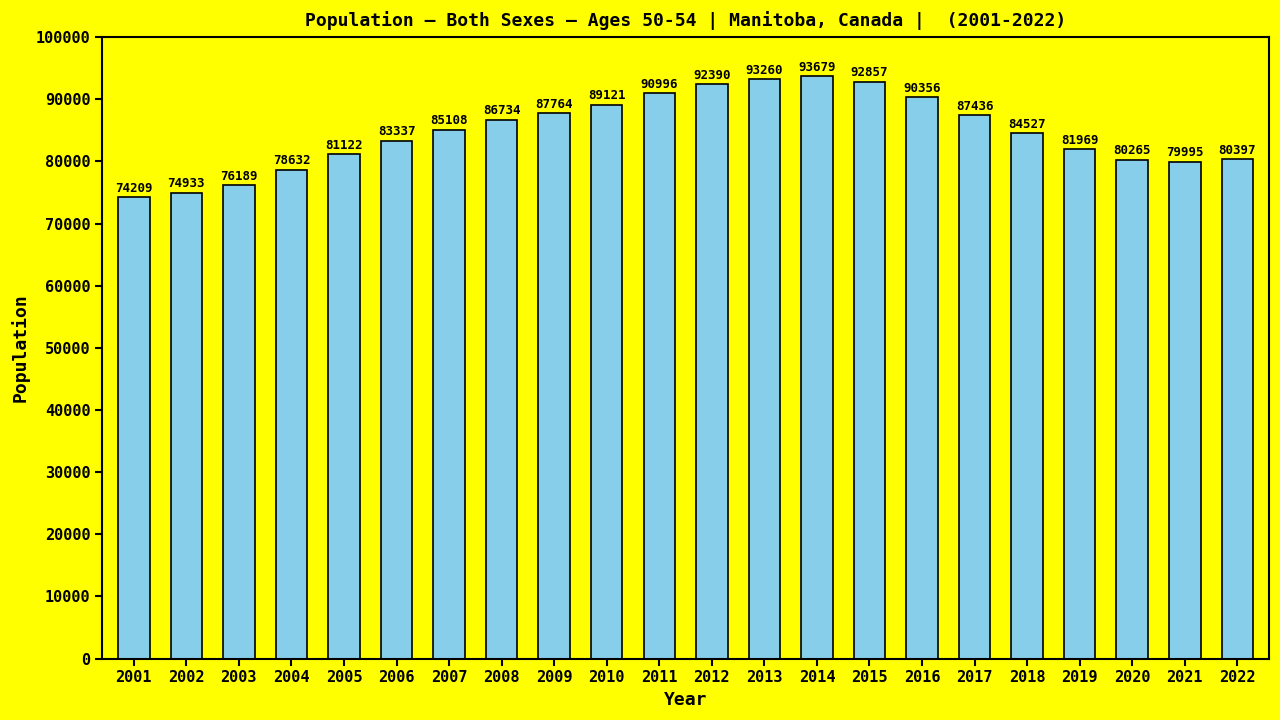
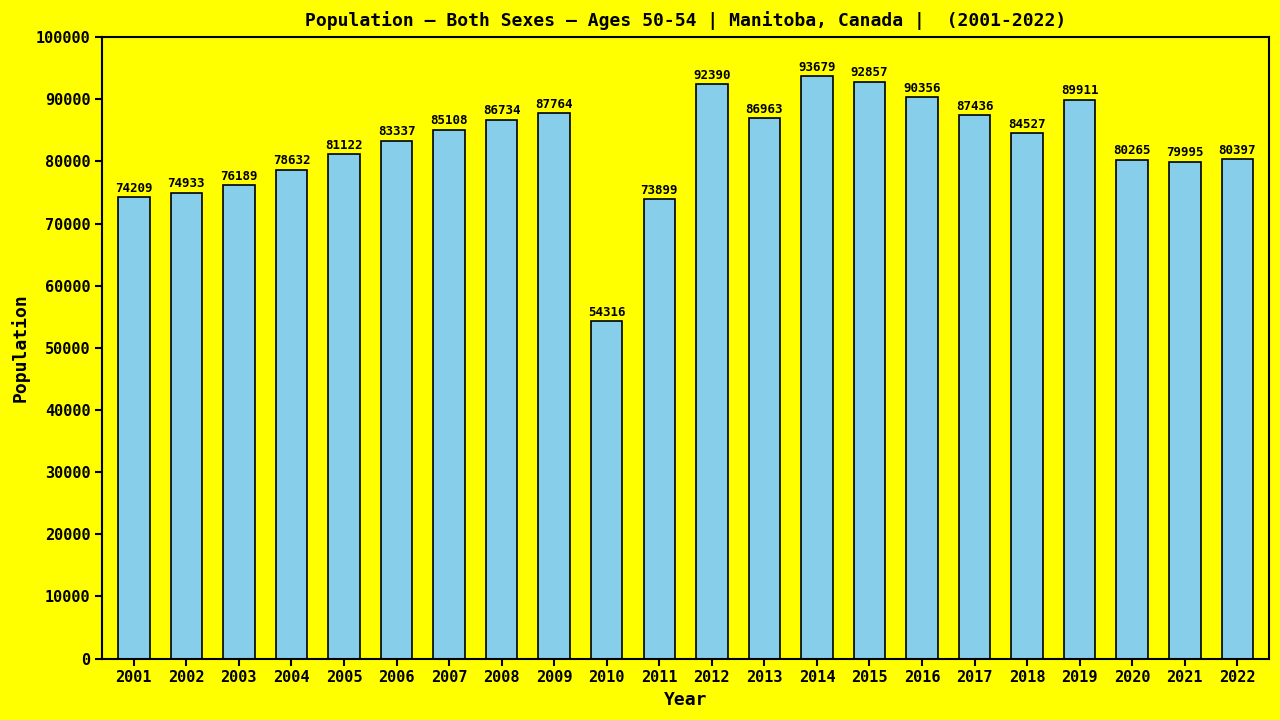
2010: 89121 -> 54316
2011: 90996 -> 73899
2013: 93260 -> 86963
2019: 81969 -> 89911
